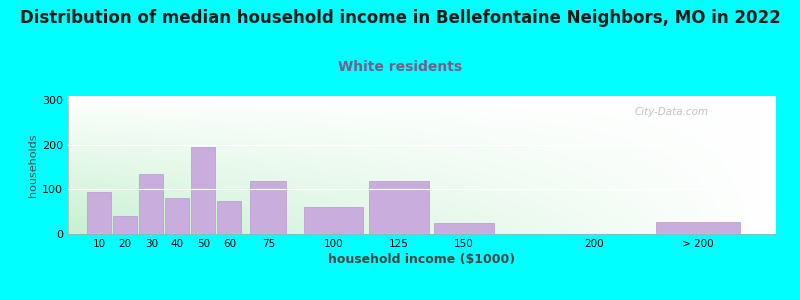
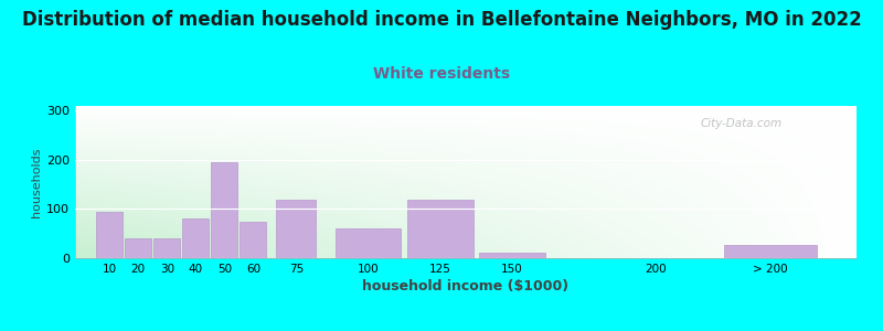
30: 135 -> 40
150: 25 -> 12
